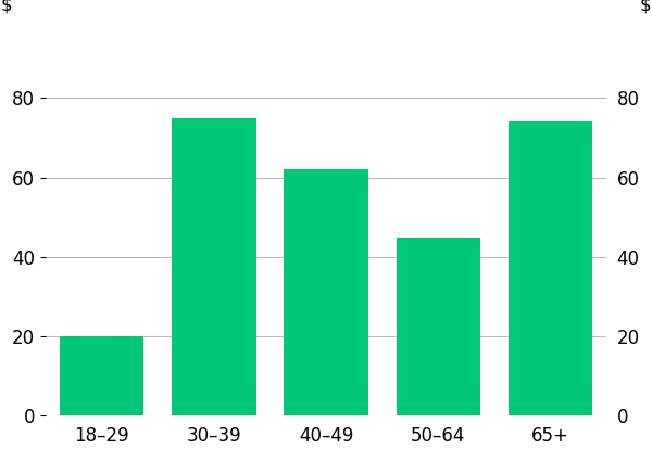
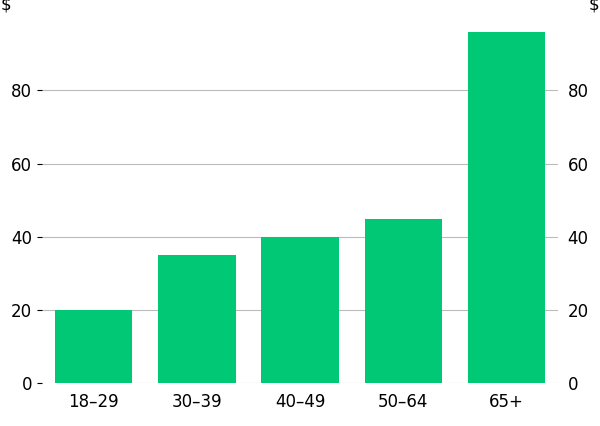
30–39: 75 -> 35
40–49: 62 -> 40
65+: 74 -> 96
